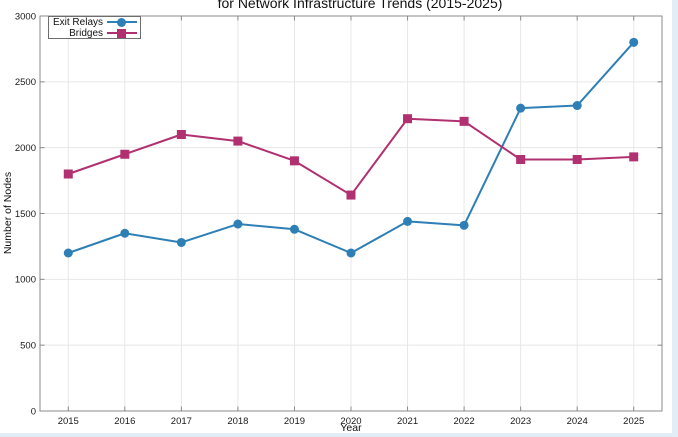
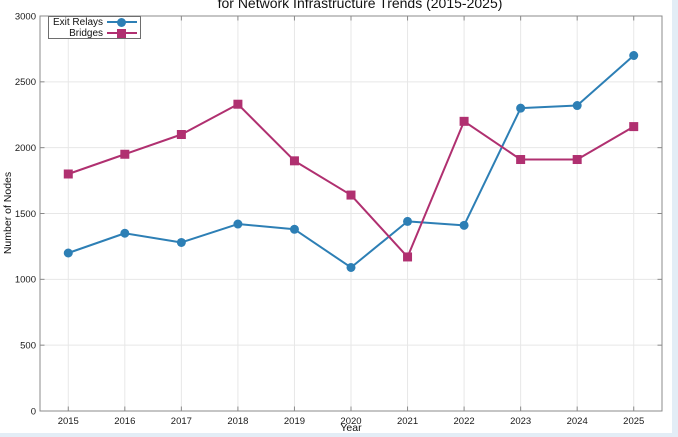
Bridges/2018: 2050 -> 2330
Exit Relays/2020: 1200 -> 1090
Bridges/2021: 2220 -> 1170
Exit Relays/2025: 2800 -> 2700
Bridges/2025: 1930 -> 2160
